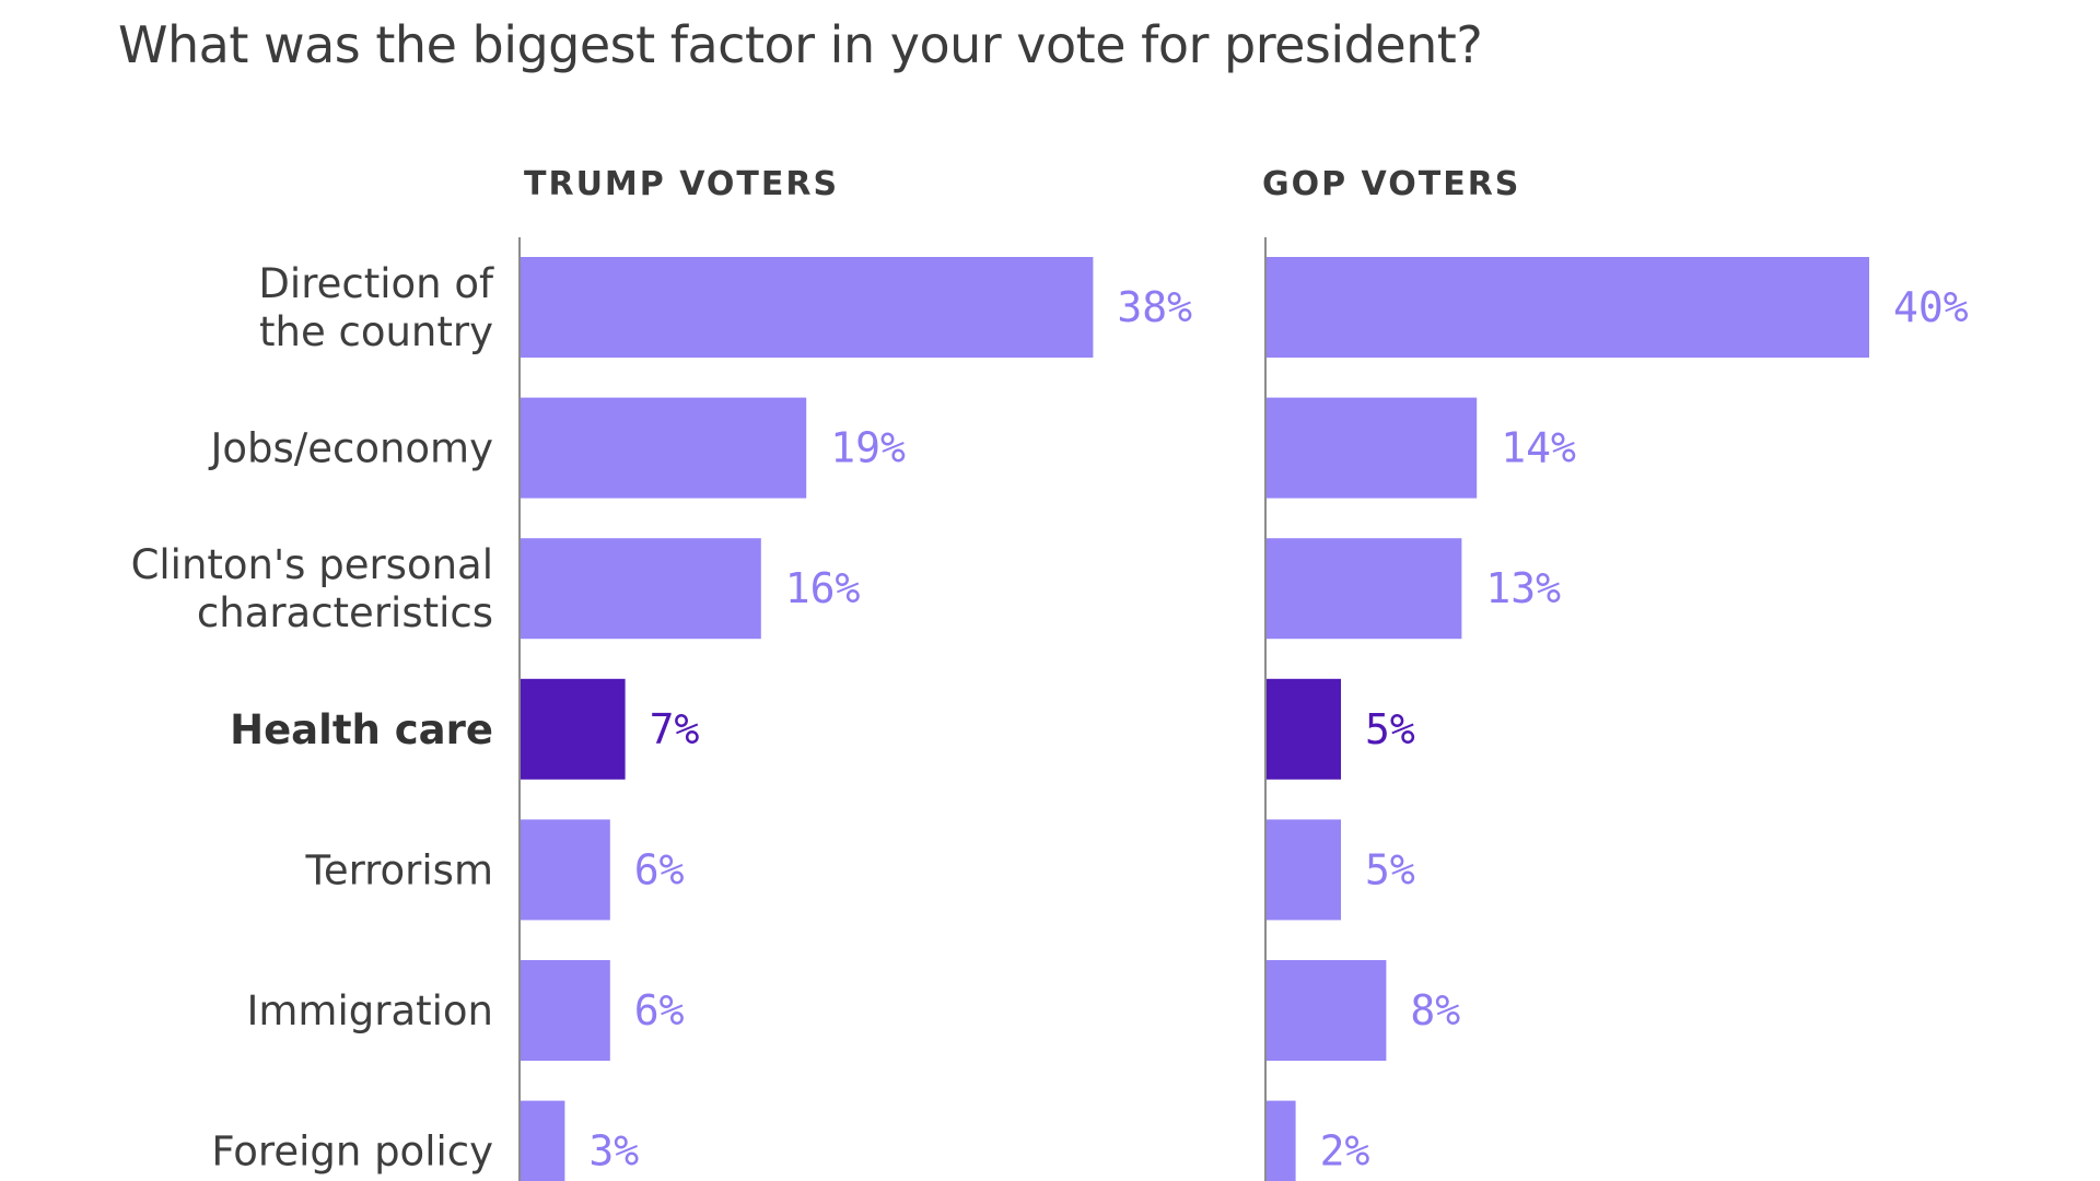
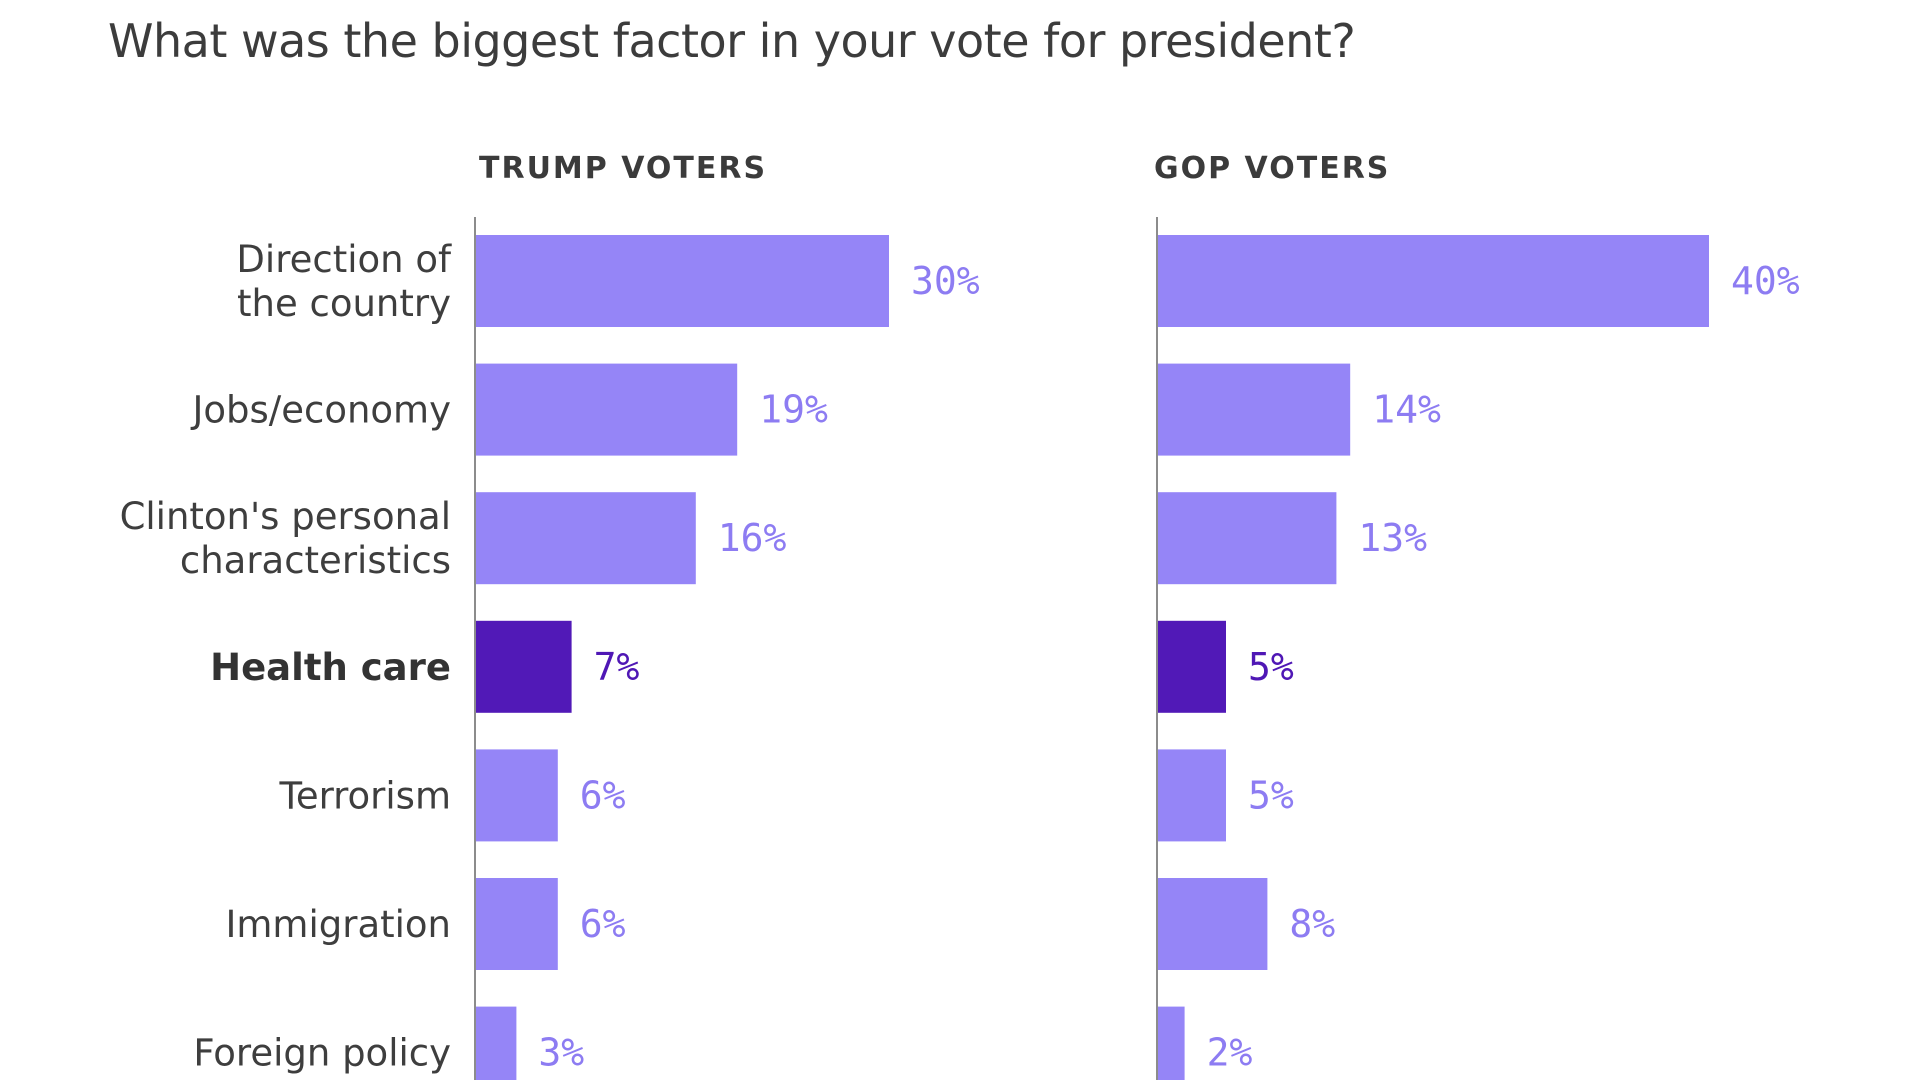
TRUMP VOTERS/Direction of the country: 38% -> 30%
